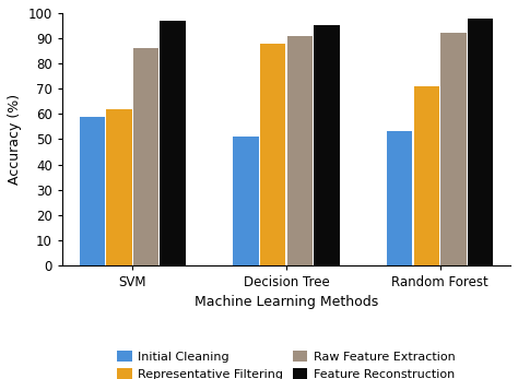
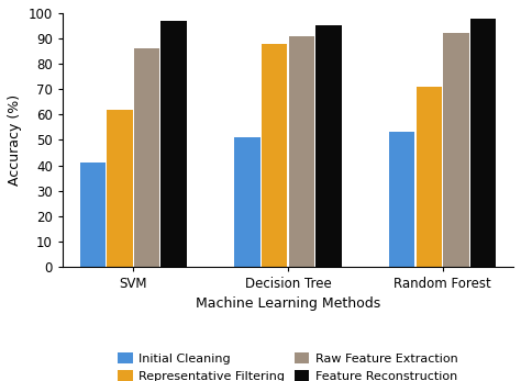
Initial Cleaning/SVM: 59 -> 41
